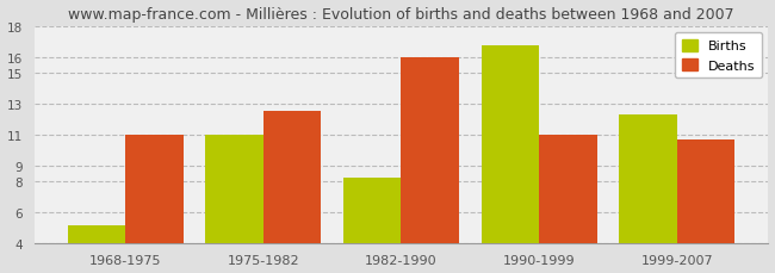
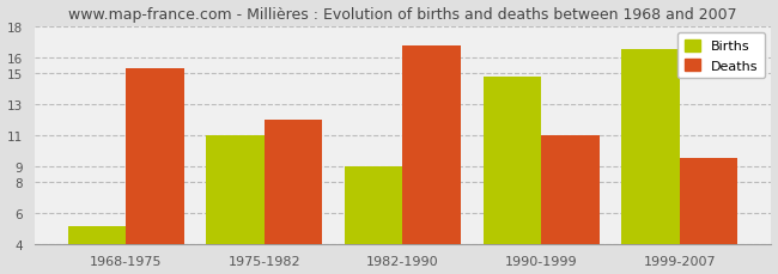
Deaths/1968-1975: 11.0 -> 15.3
Deaths/1975-1982: 12.5 -> 12.0
Births/1982-1990: 8.2 -> 9.0
Deaths/1982-1990: 16.0 -> 16.7
Births/1990-1999: 16.7 -> 14.7
Births/1999-2007: 12.3 -> 16.5
Deaths/1999-2007: 10.7 -> 9.5
